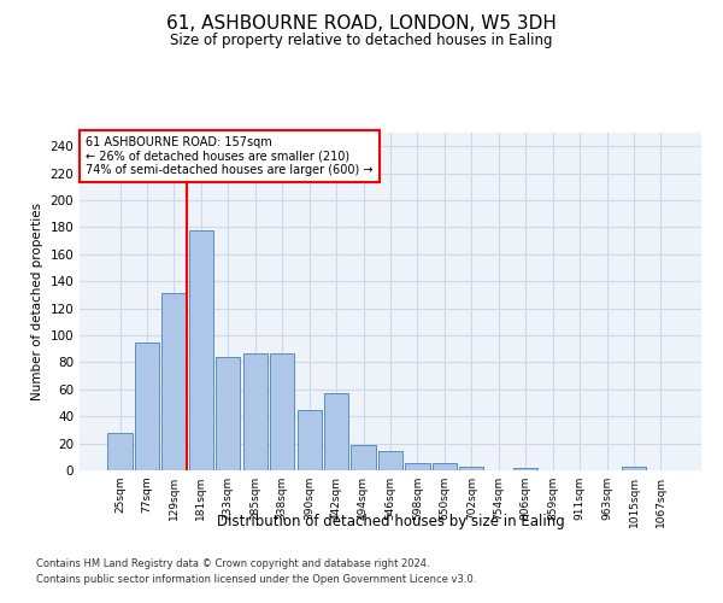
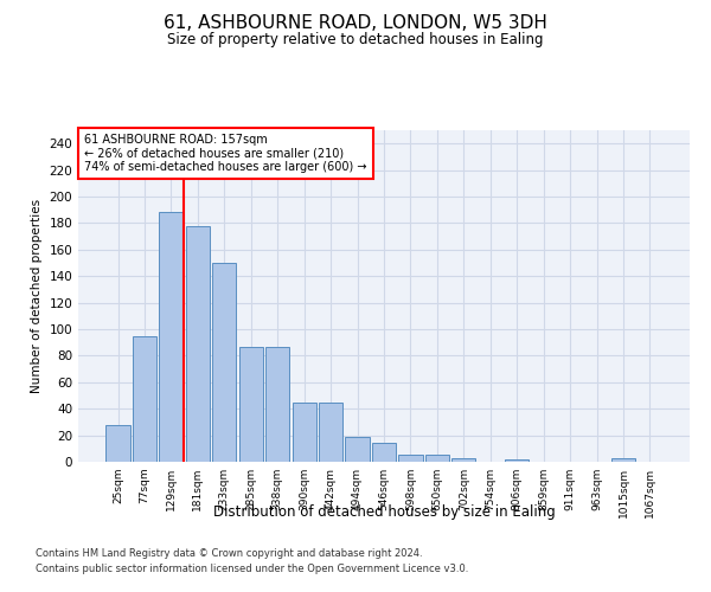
129sqm: 131 -> 188
233sqm: 84 -> 150
442sqm: 57 -> 45
